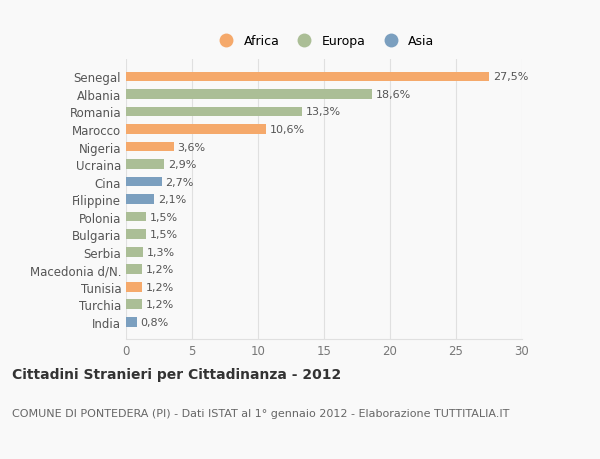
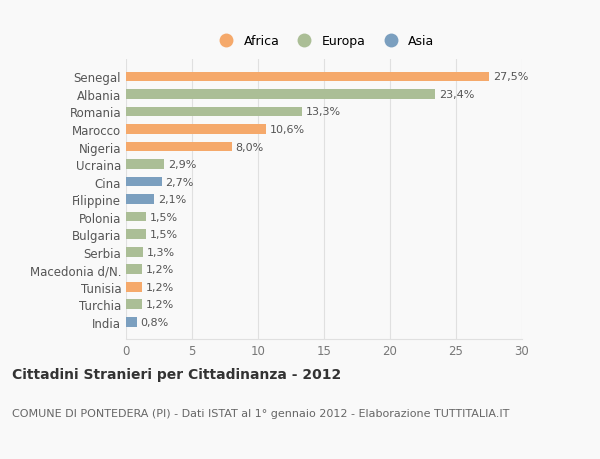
Albania: 18,6% -> 23,4%
Nigeria: 3,6% -> 8,0%
